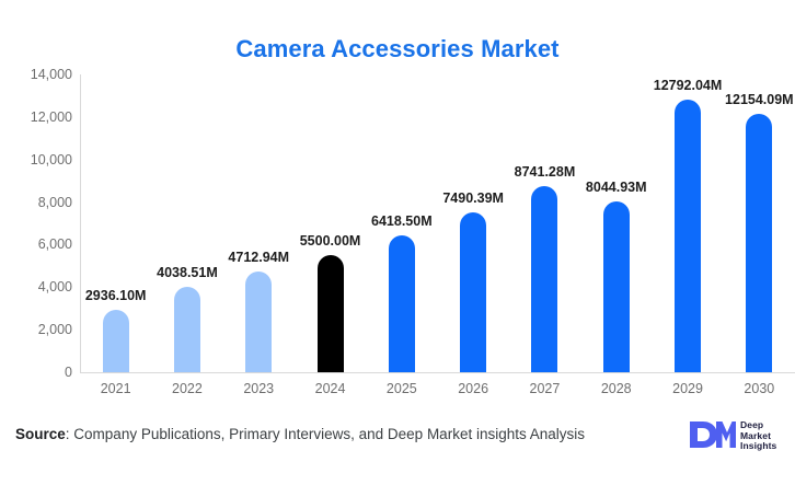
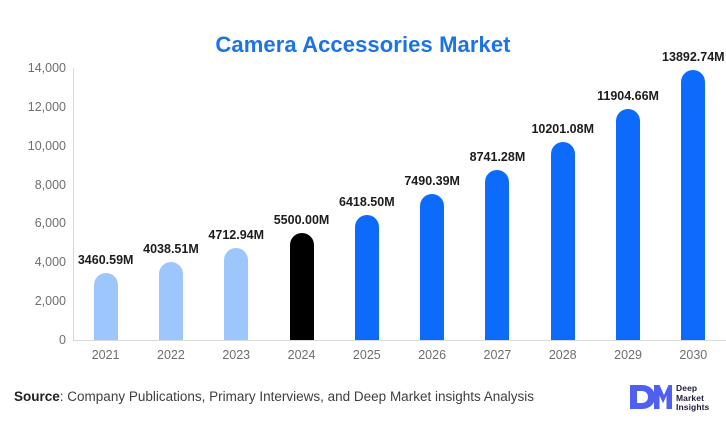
2021: 2936.10M -> 3460.59M
2028: 8044.93M -> 10201.08M
2029: 12792.04M -> 11904.66M
2030: 12154.09M -> 13892.74M
